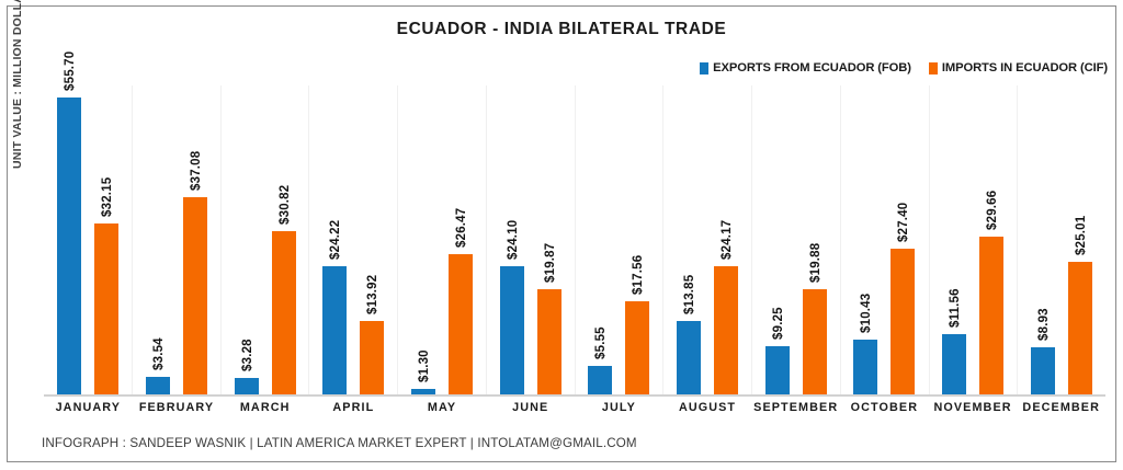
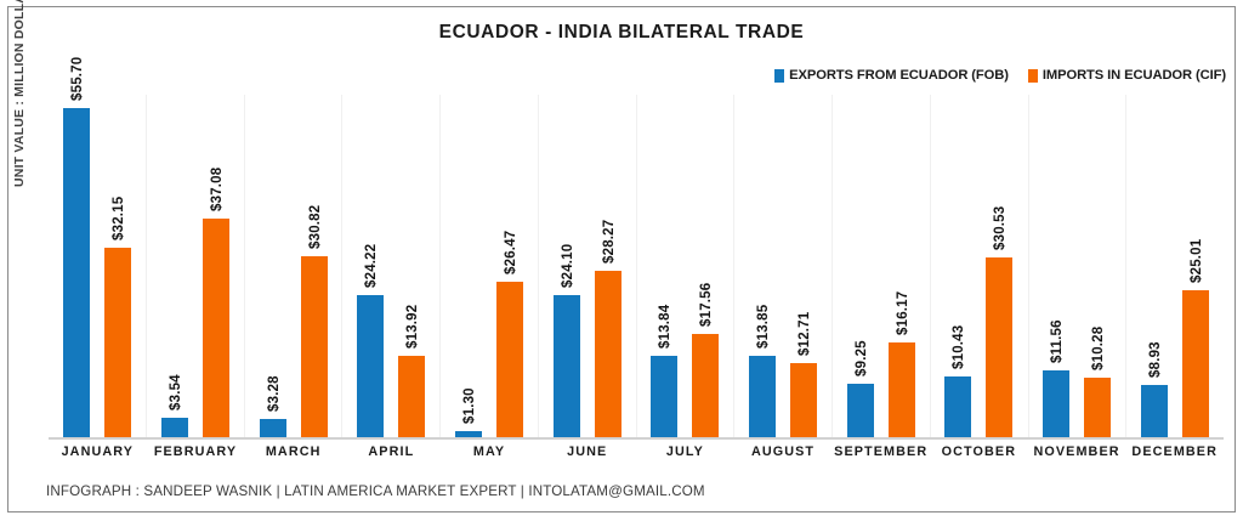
IMPORTS IN ECUADOR (CIF)/JUNE: $19.87 -> $28.27
EXPORTS FROM ECUADOR (FOB)/JULY: $5.55 -> $13.84
IMPORTS IN ECUADOR (CIF)/AUGUST: $24.17 -> $12.71
IMPORTS IN ECUADOR (CIF)/SEPTEMBER: $19.88 -> $16.17
IMPORTS IN ECUADOR (CIF)/OCTOBER: $27.40 -> $30.53
IMPORTS IN ECUADOR (CIF)/NOVEMBER: $29.66 -> $10.28
